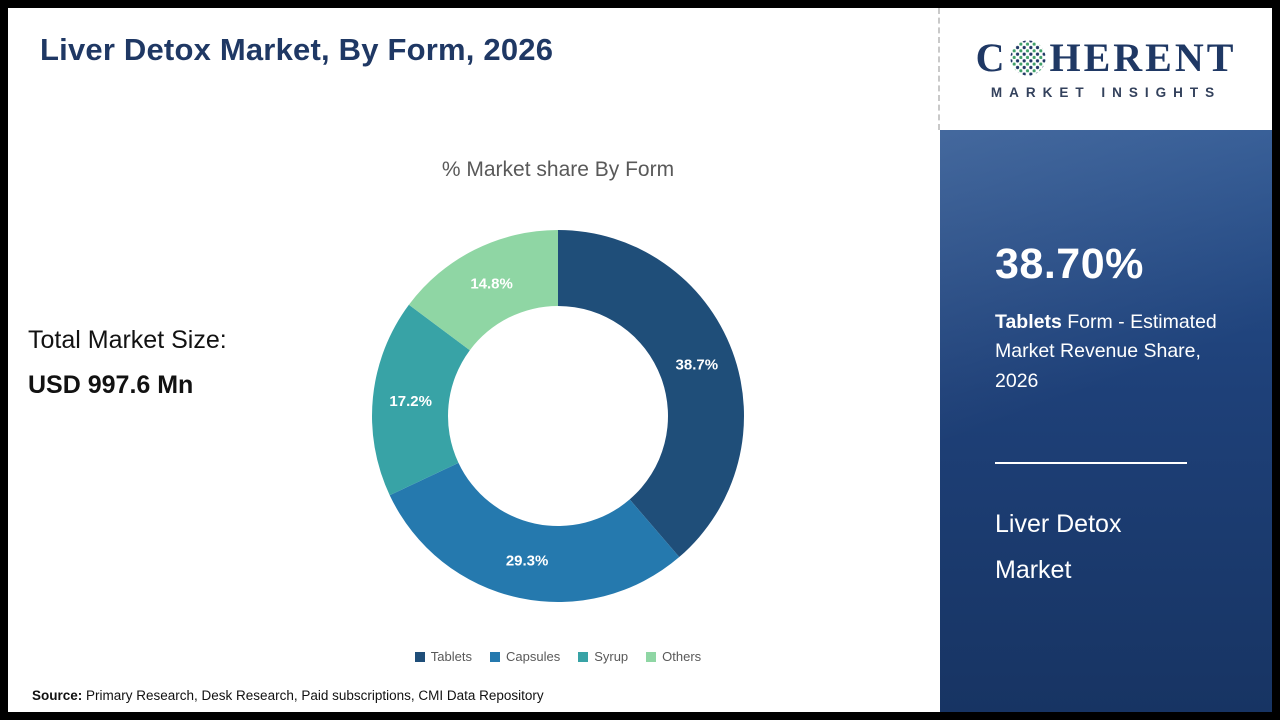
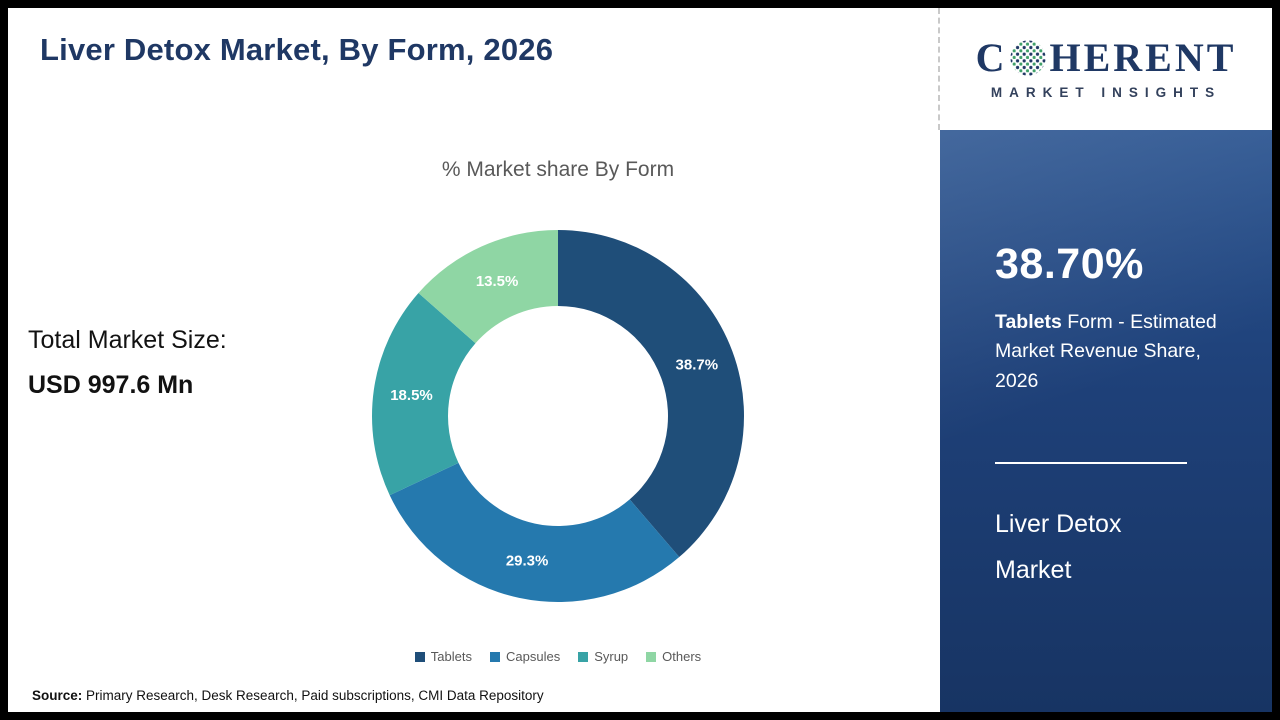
Syrup: 17.2% -> 18.5%
Others: 14.8% -> 13.5%
